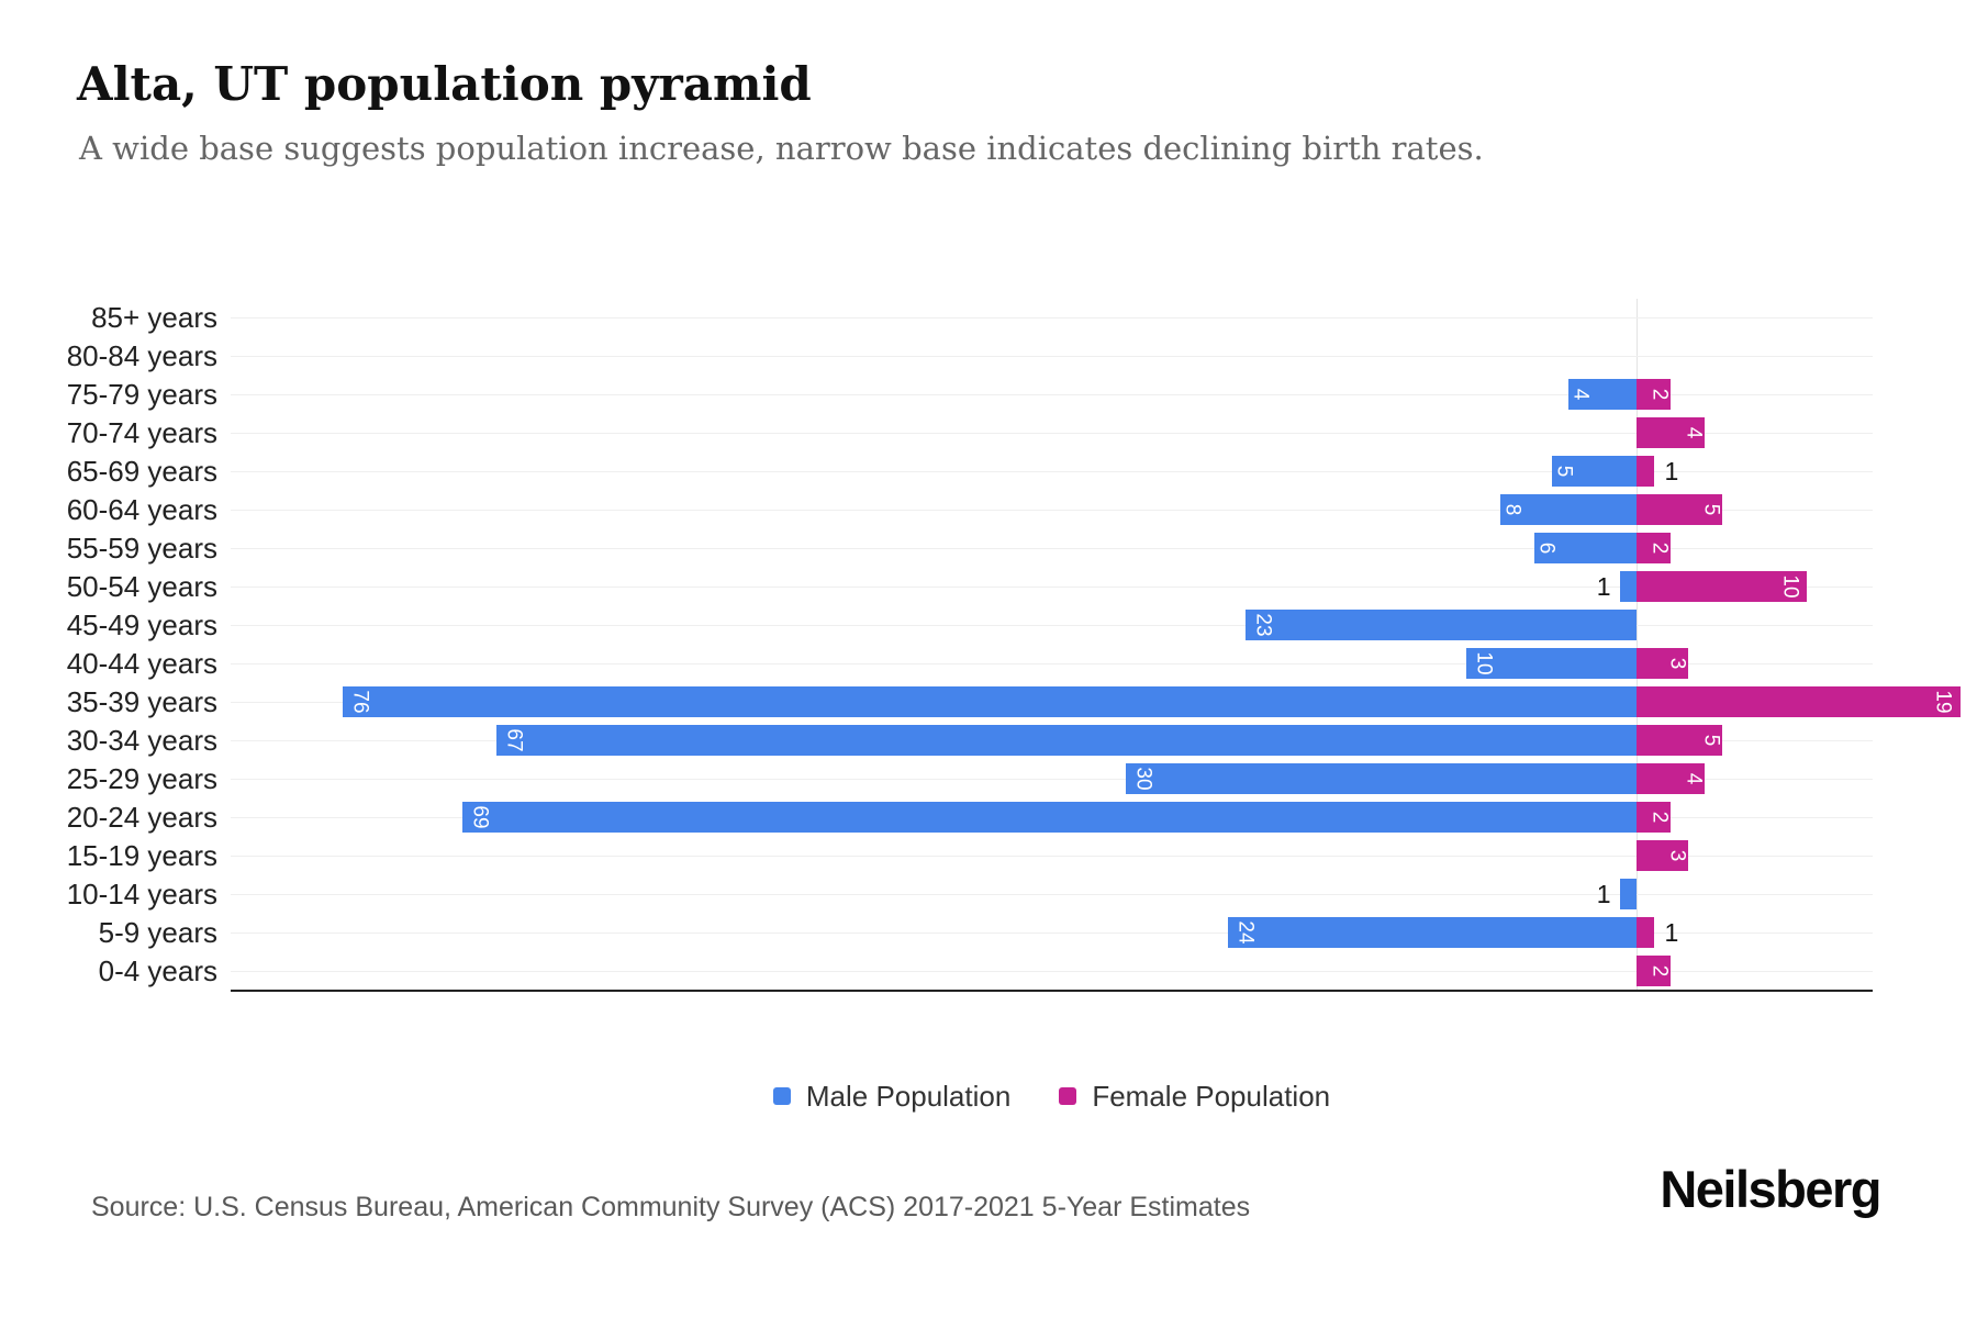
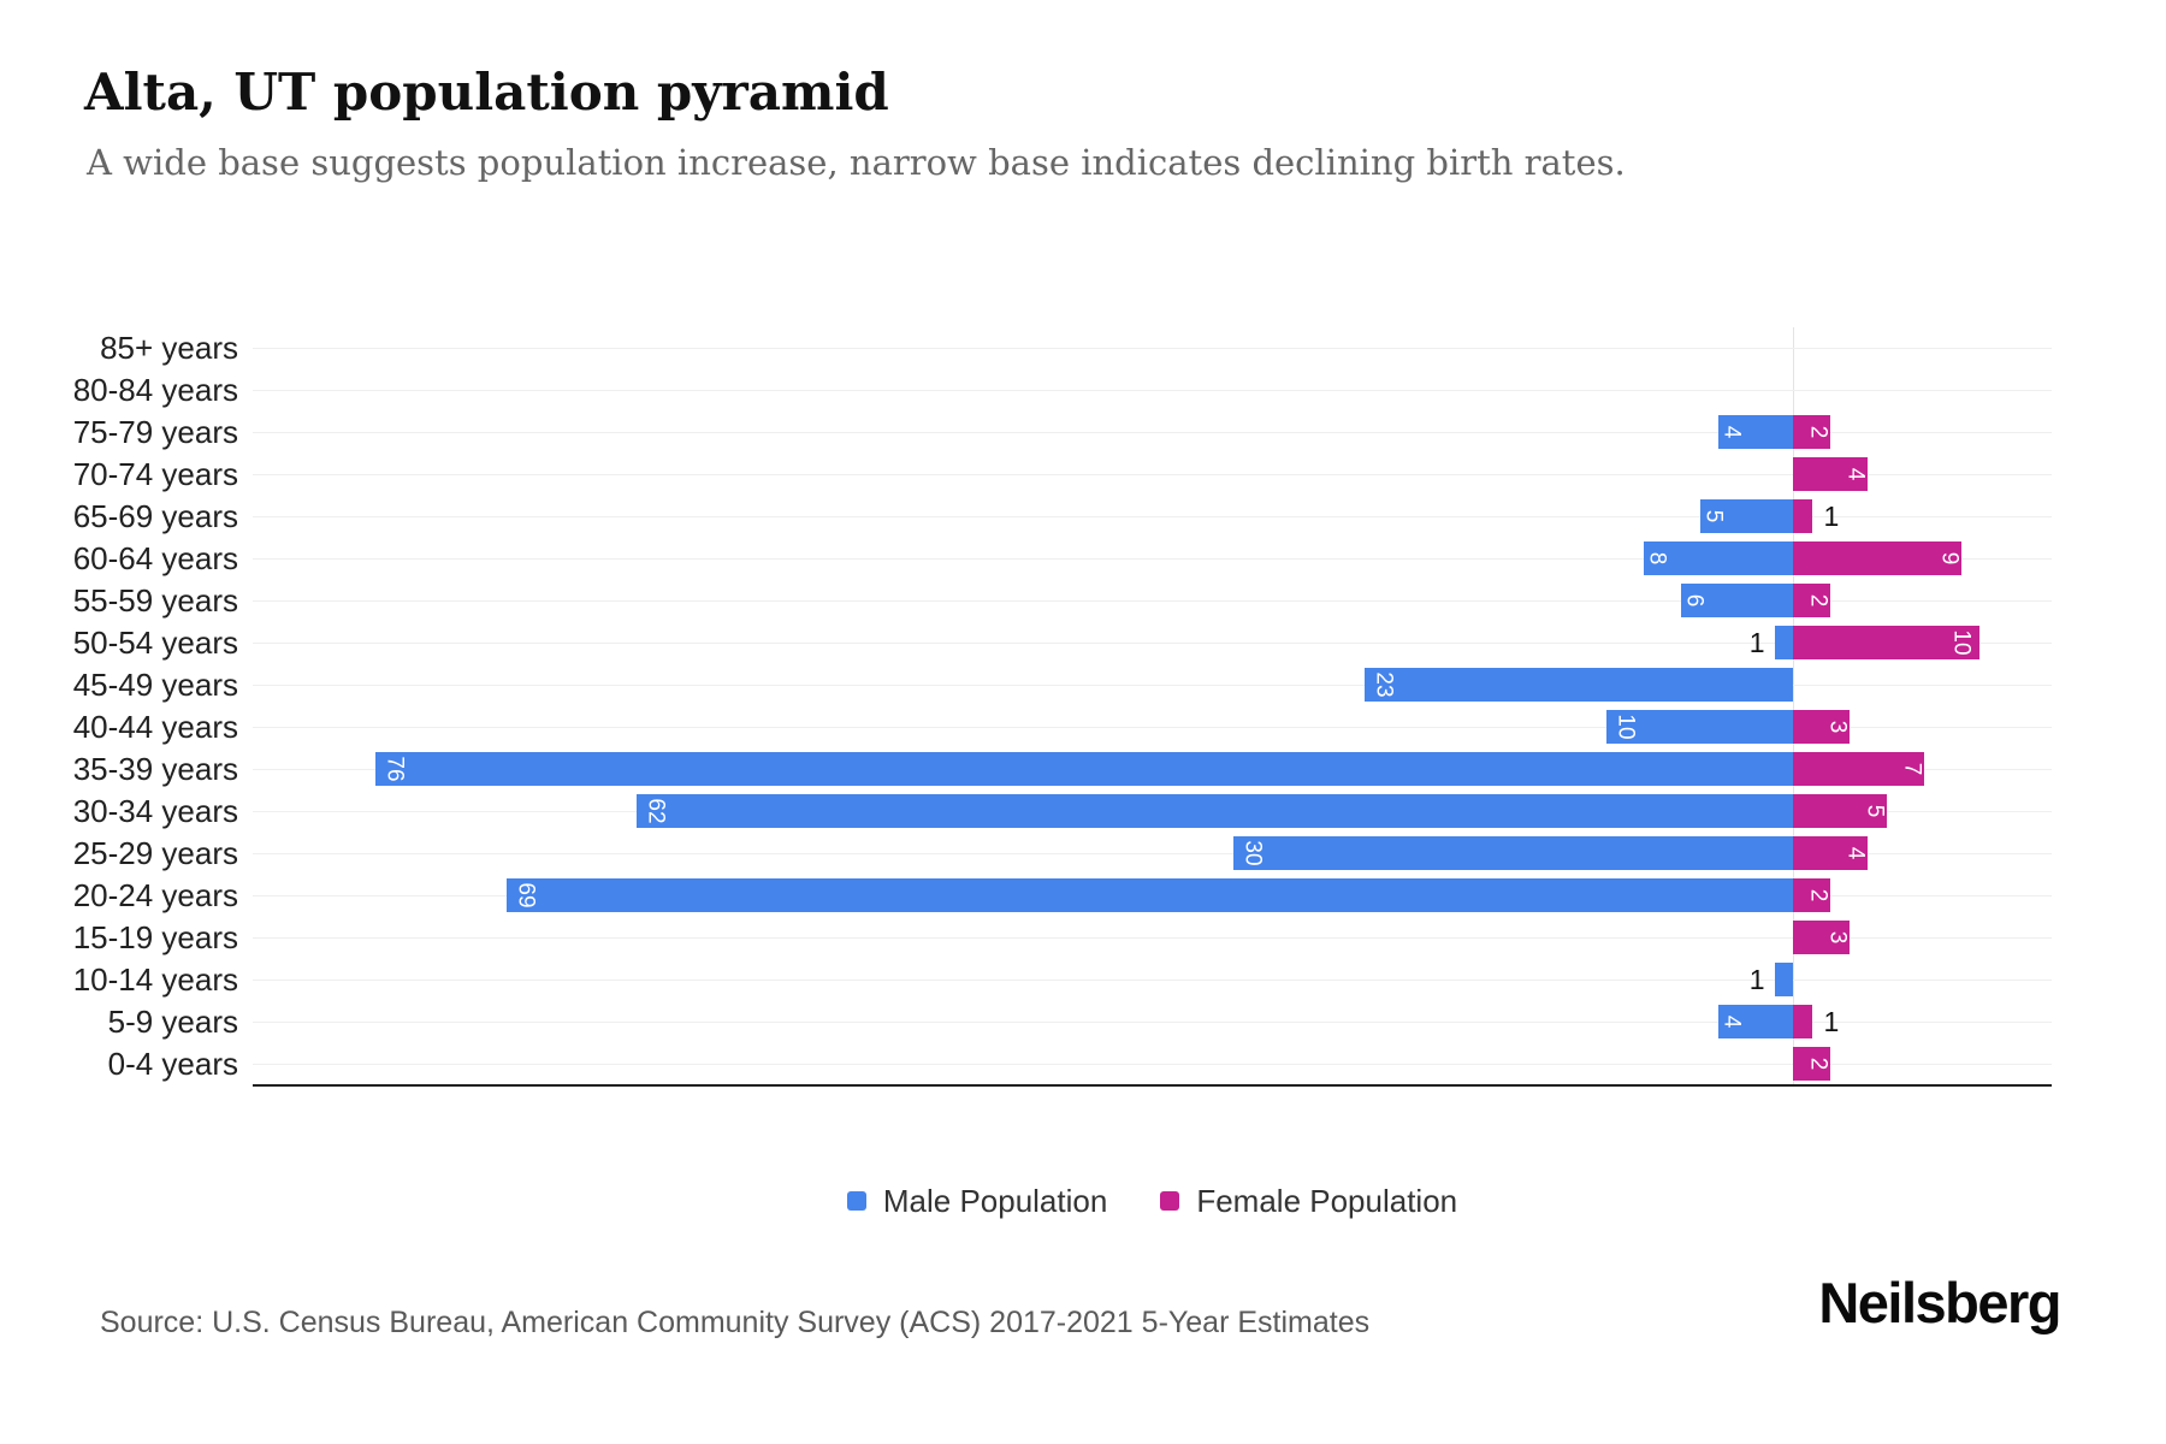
Female Population/60-64 years: 5 -> 9
Female Population/35-39 years: 19 -> 7
Male Population/30-34 years: 67 -> 62
Male Population/5-9 years: 24 -> 4
